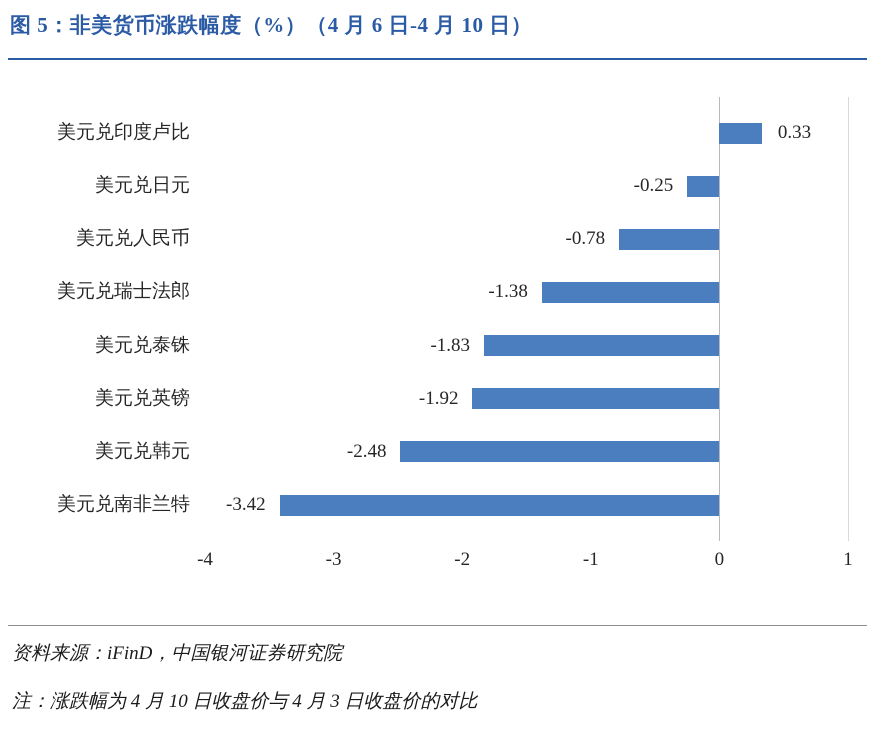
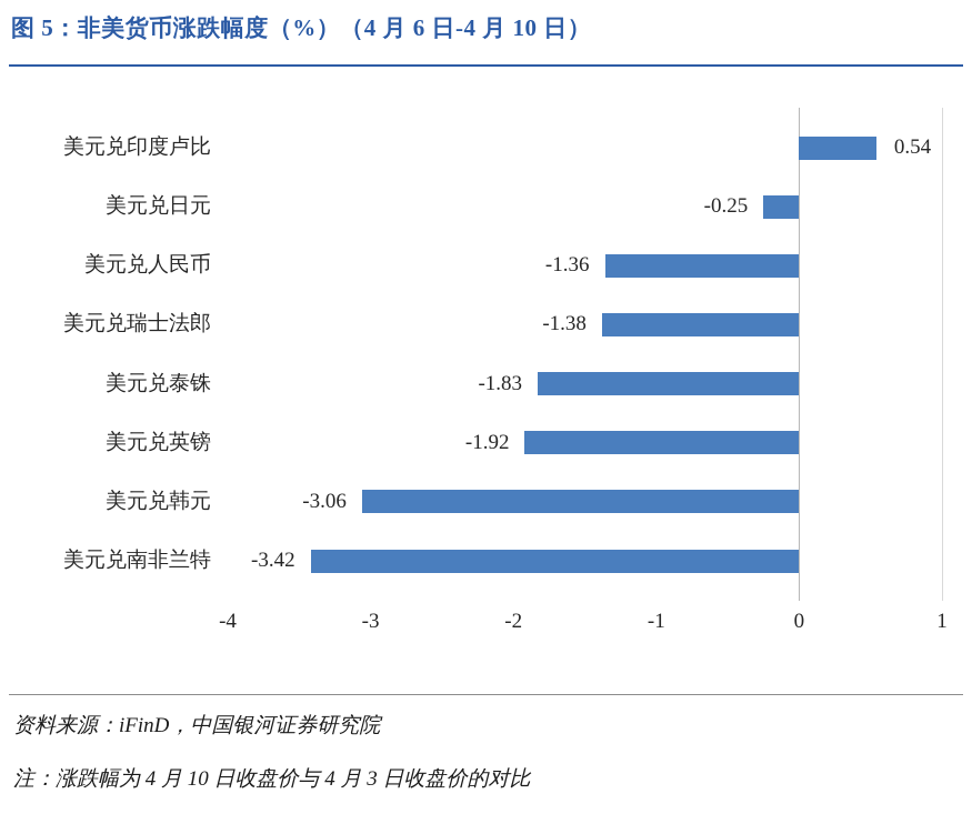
美元兑印度卢比: 0.33 -> 0.54
美元兑人民币: -0.78 -> -1.36
美元兑韩元: -2.48 -> -3.06
